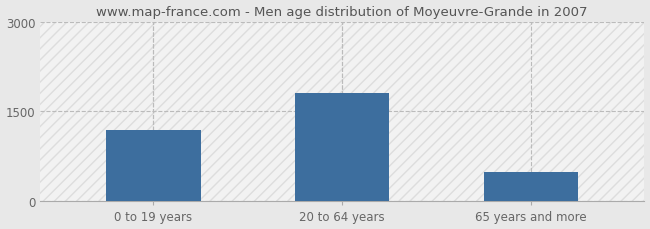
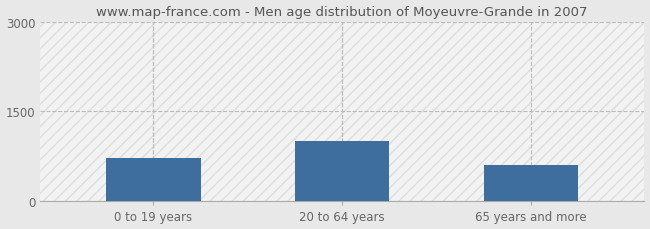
0 to 19 years: 1200 -> 720
20 to 64 years: 1810 -> 1000
65 years and more: 490 -> 600
